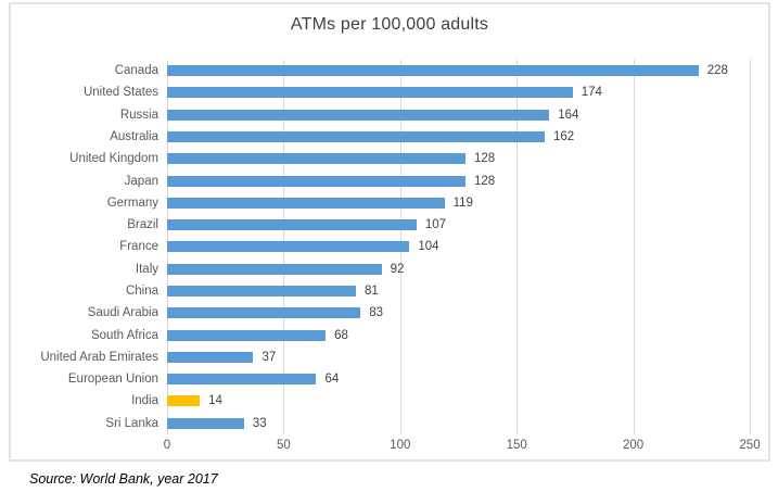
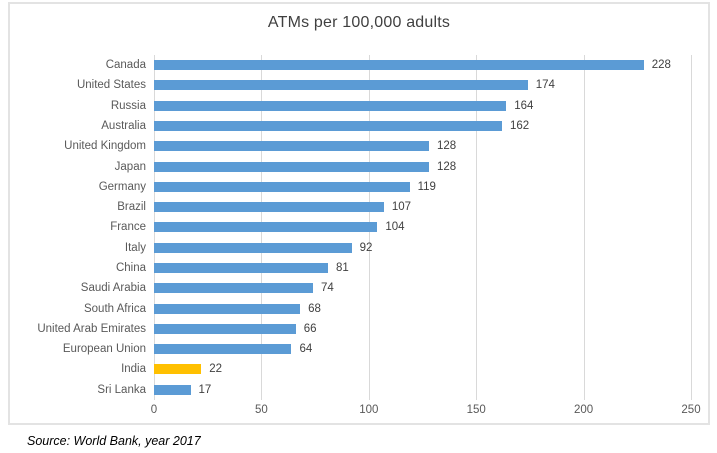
Saudi Arabia: 83 -> 74
United Arab Emirates: 37 -> 66
India: 14 -> 22
Sri Lanka: 33 -> 17
